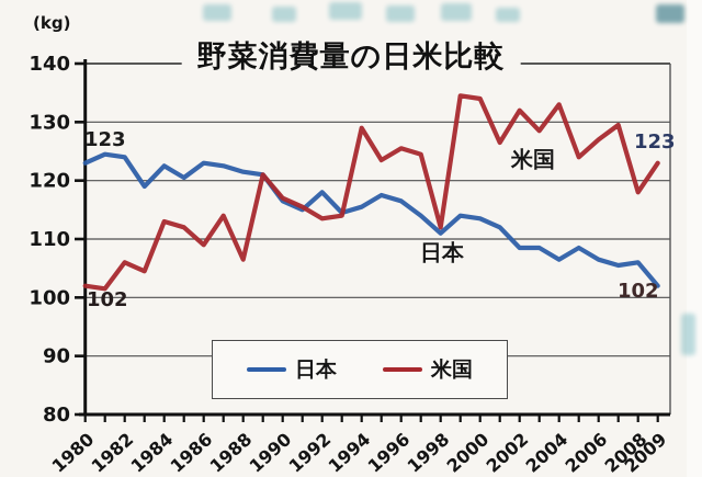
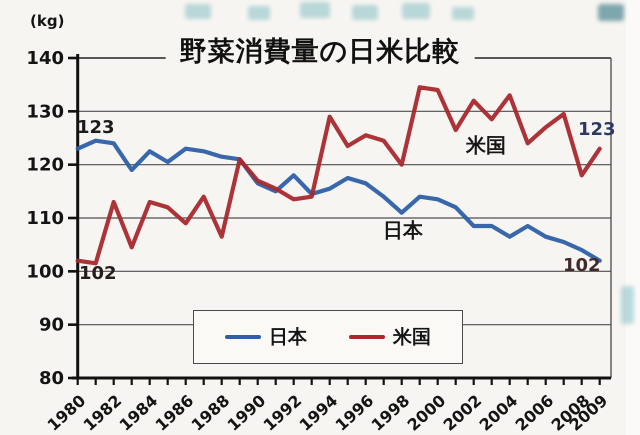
米国/1982: 106 -> 113
米国/1998: 112 -> 120
日本/2008: 106 -> 104
